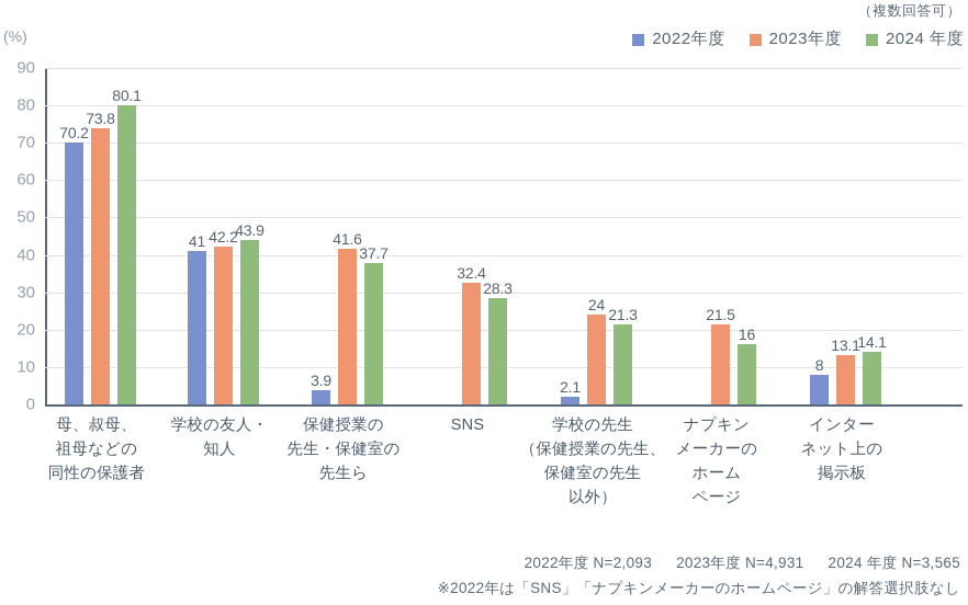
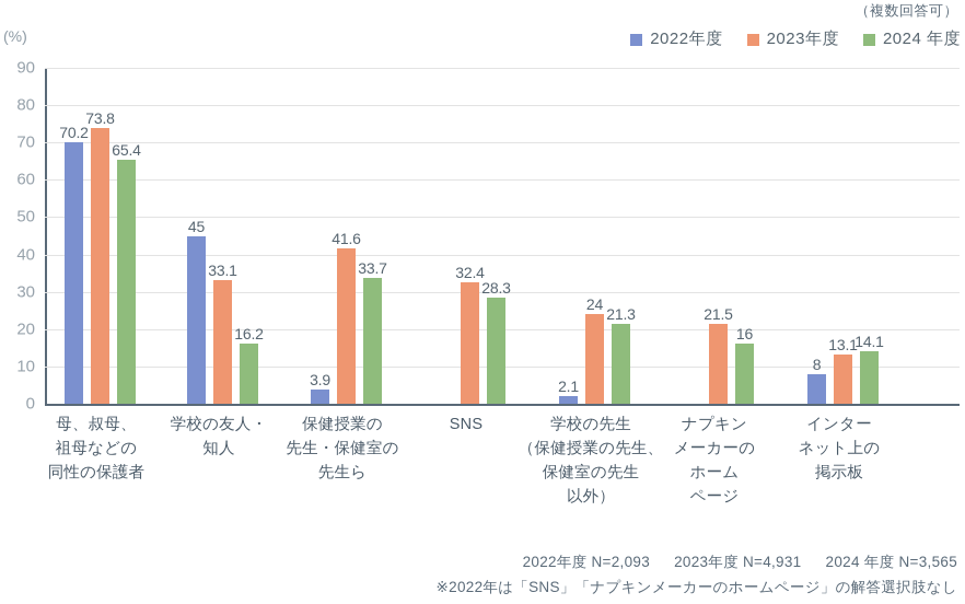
2024 年度/母、叔母、 祖母などの 同性の保護者: 80.1 -> 65.4
2022年度/学校の友人・ 知人: 41 -> 45
2023年度/学校の友人・ 知人: 42.2 -> 33.1
2024 年度/学校の友人・ 知人: 43.9 -> 16.2
2024 年度/保健授業の 先生・保健室の 先生ら: 37.7 -> 33.7
